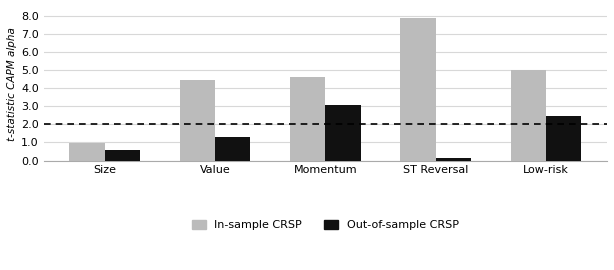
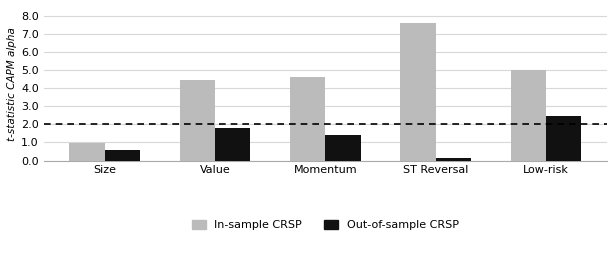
Out-of-sample CRSP/Value: 1.3 -> 1.8
Out-of-sample CRSP/Momentum: 3.0 -> 1.4
In-sample CRSP/ST Reversal: 7.9 -> 7.6
